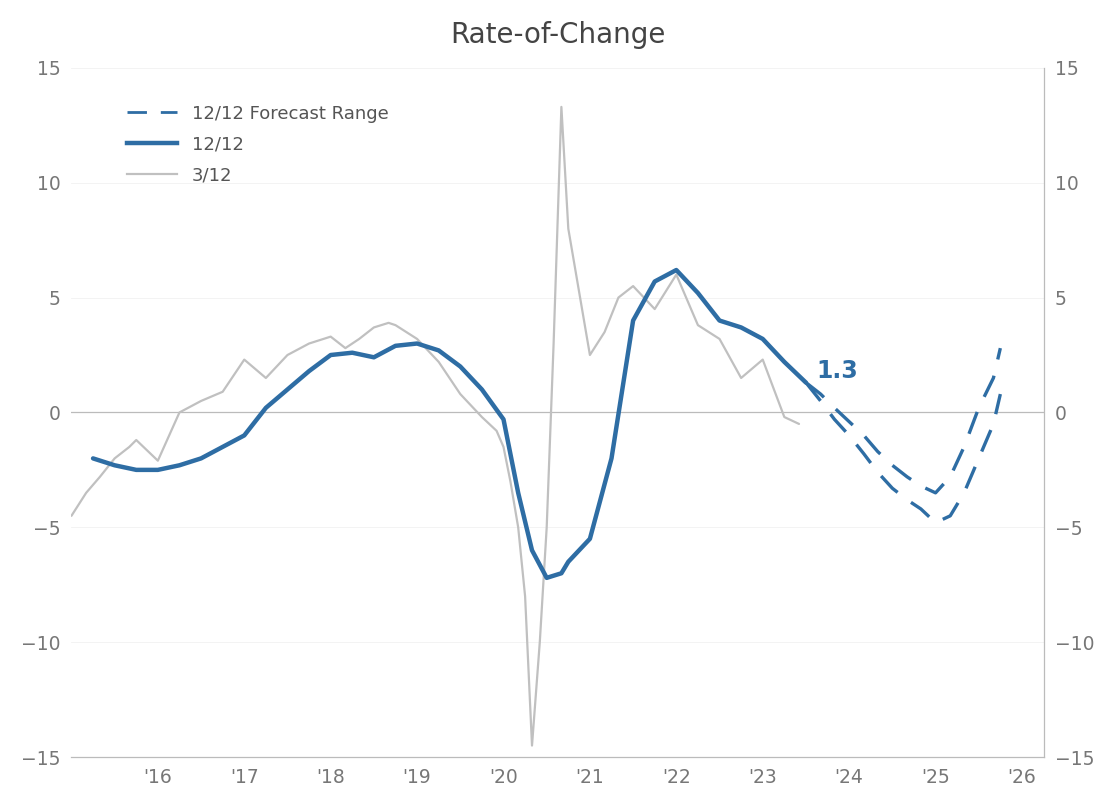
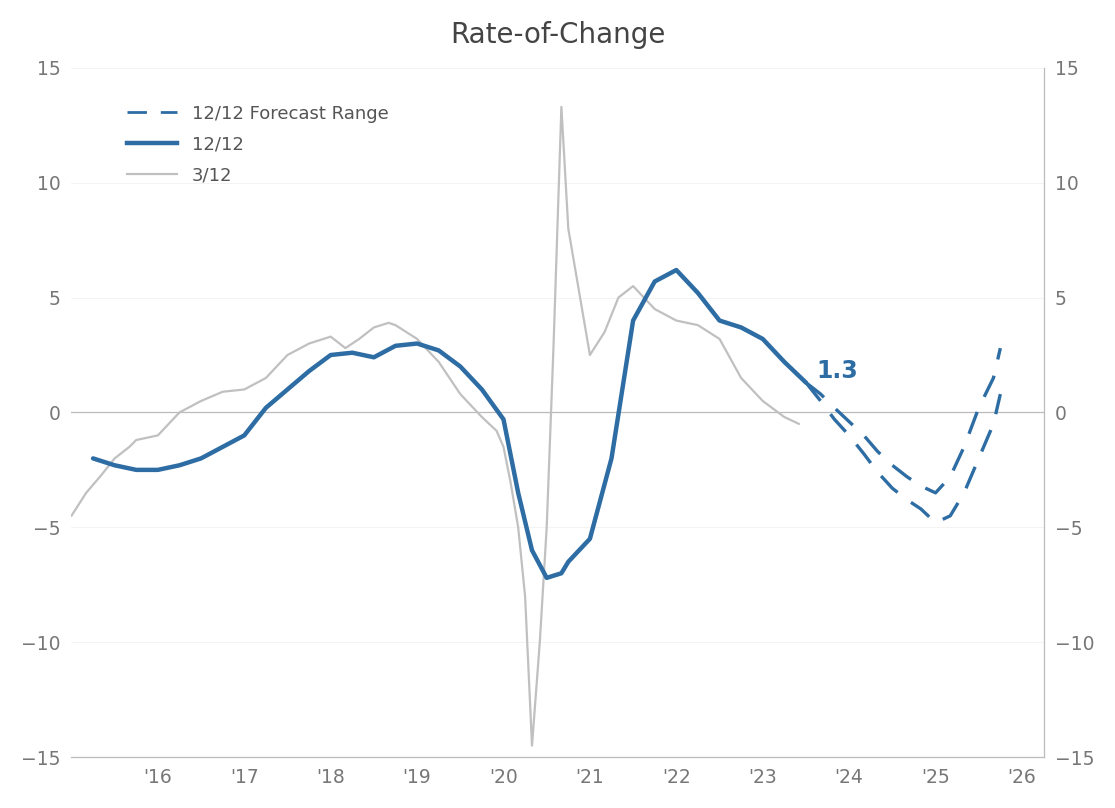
3/12/'16: -2.1 -> -1.0
3/12/'17: 2.3 -> 1.0
3/12/'22: 6.0 -> 4.0
3/12/'23: 2.3 -> 0.5
